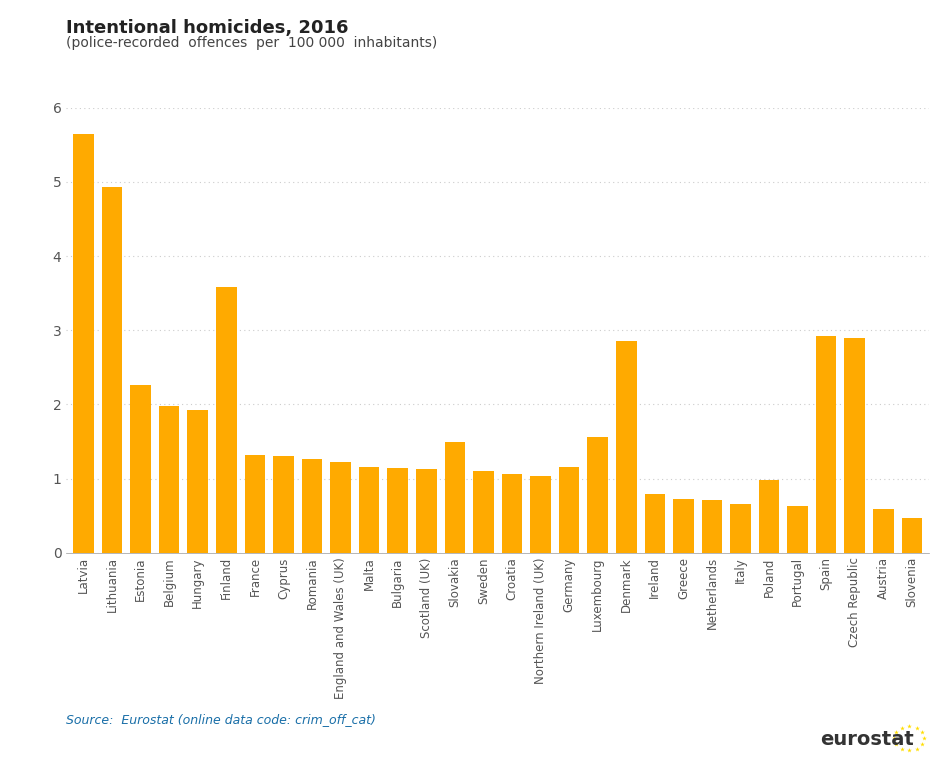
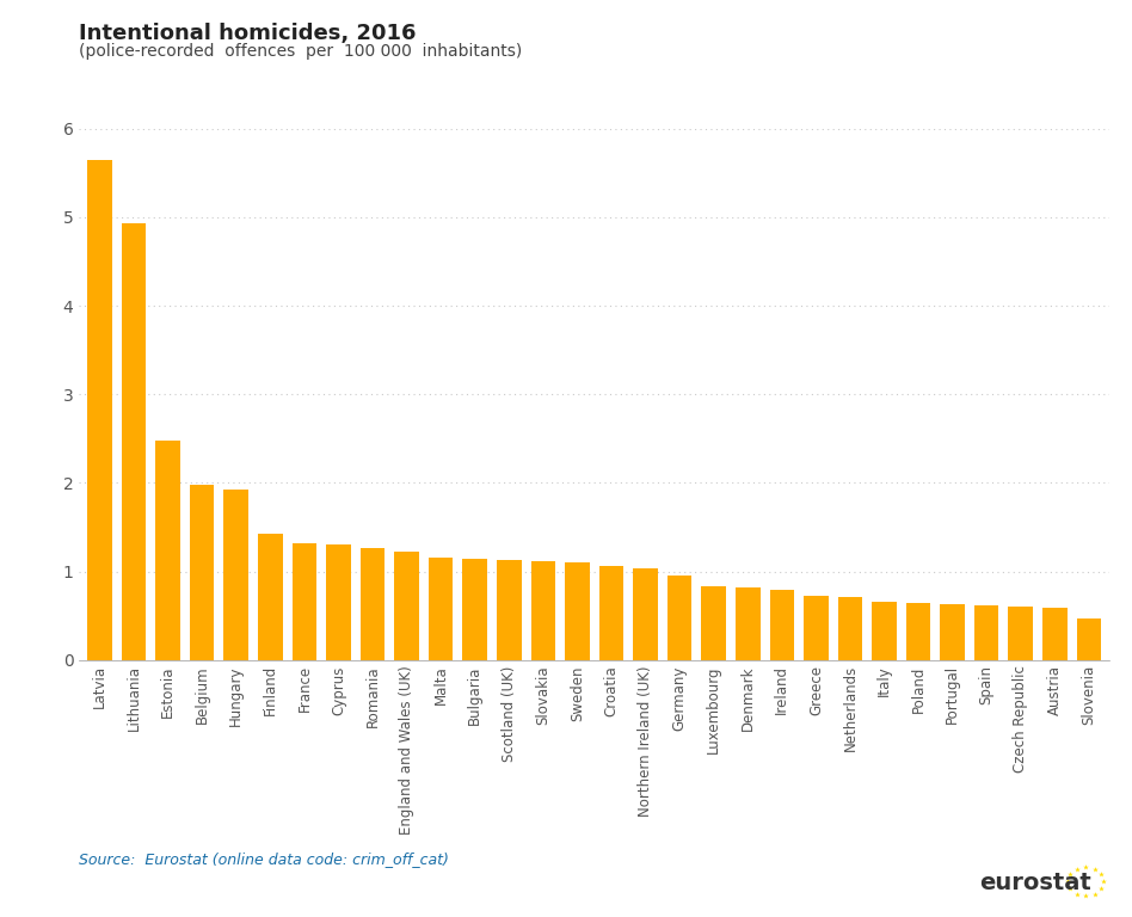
Estonia: 2.26 -> 2.48
Finland: 3.58 -> 1.43
Slovakia: 1.50 -> 1.12
Germany: 1.16 -> 0.95
Luxembourg: 1.56 -> 0.84
Denmark: 2.86 -> 0.82
Poland: 0.98 -> 0.65
Spain: 2.92 -> 0.62
Czech Republic: 2.90 -> 0.61
